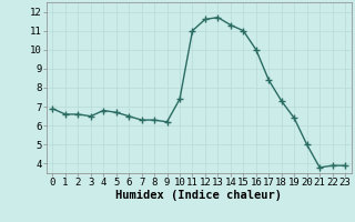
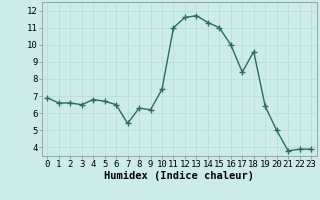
7: 6.3 -> 5.4
18: 7.3 -> 9.6
